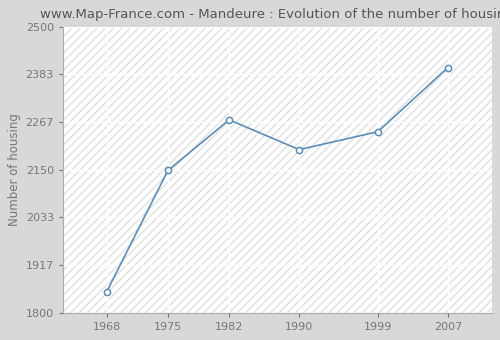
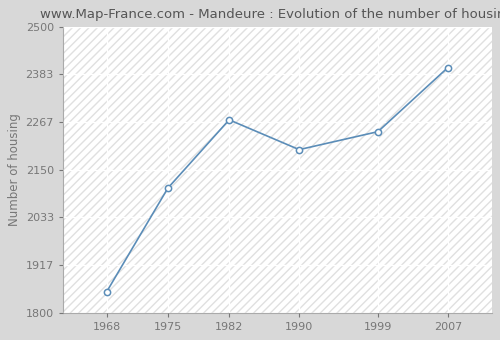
1975: 2148 -> 2105
